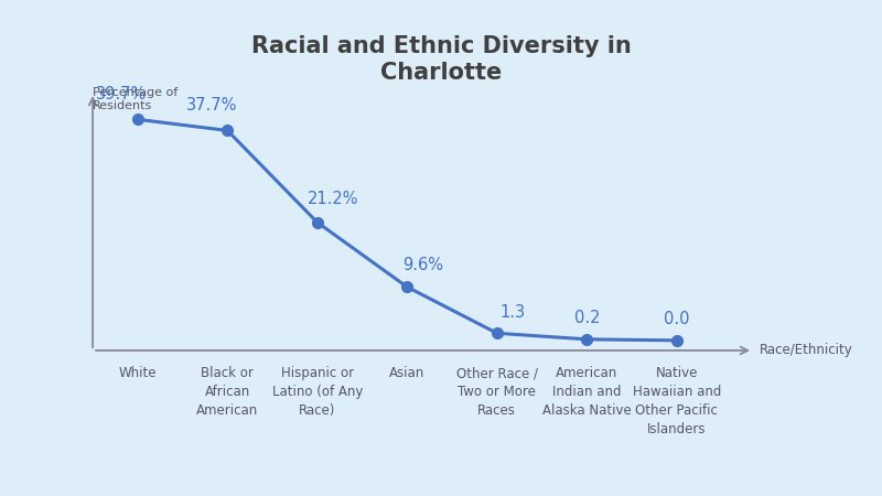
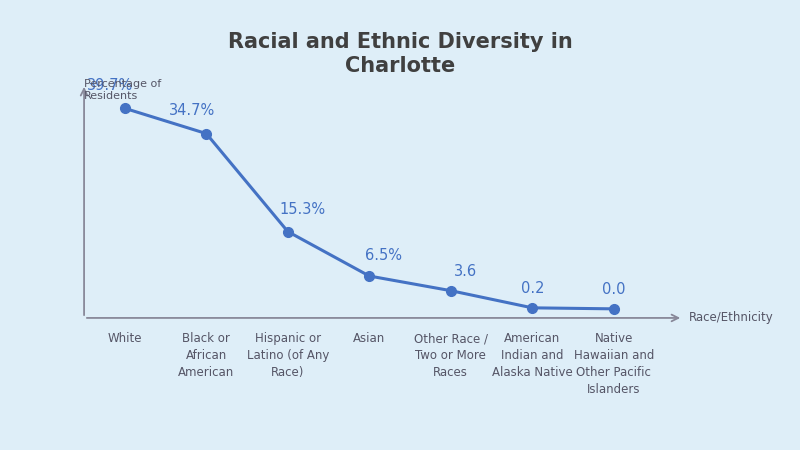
Black or African American: 37.7% -> 34.7%
Hispanic or Latino (of Any Race): 21.2% -> 15.3%
Asian: 9.6% -> 6.5%
Other Race / Two or More Races: 1.3 -> 3.6
